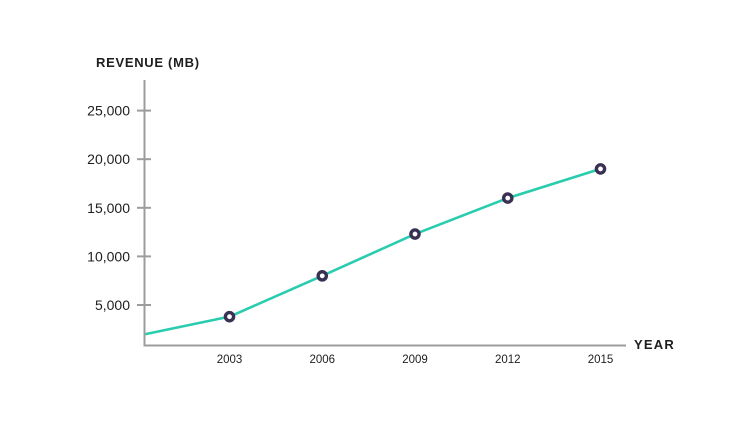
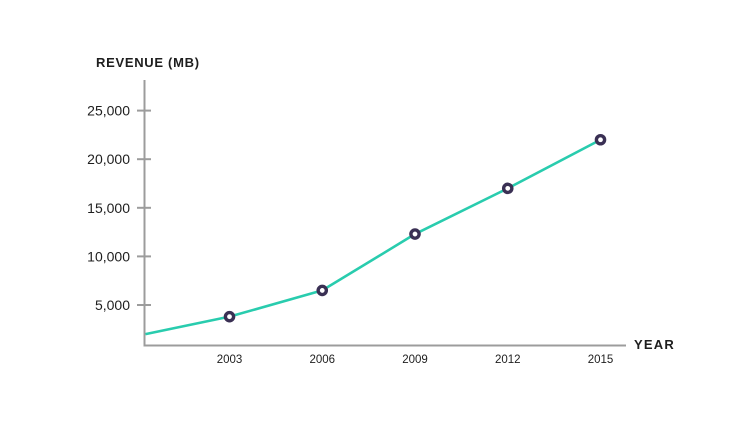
2006: 8000 -> 6000
2012: 16000 -> 17000
2015: 19000 -> 22000
